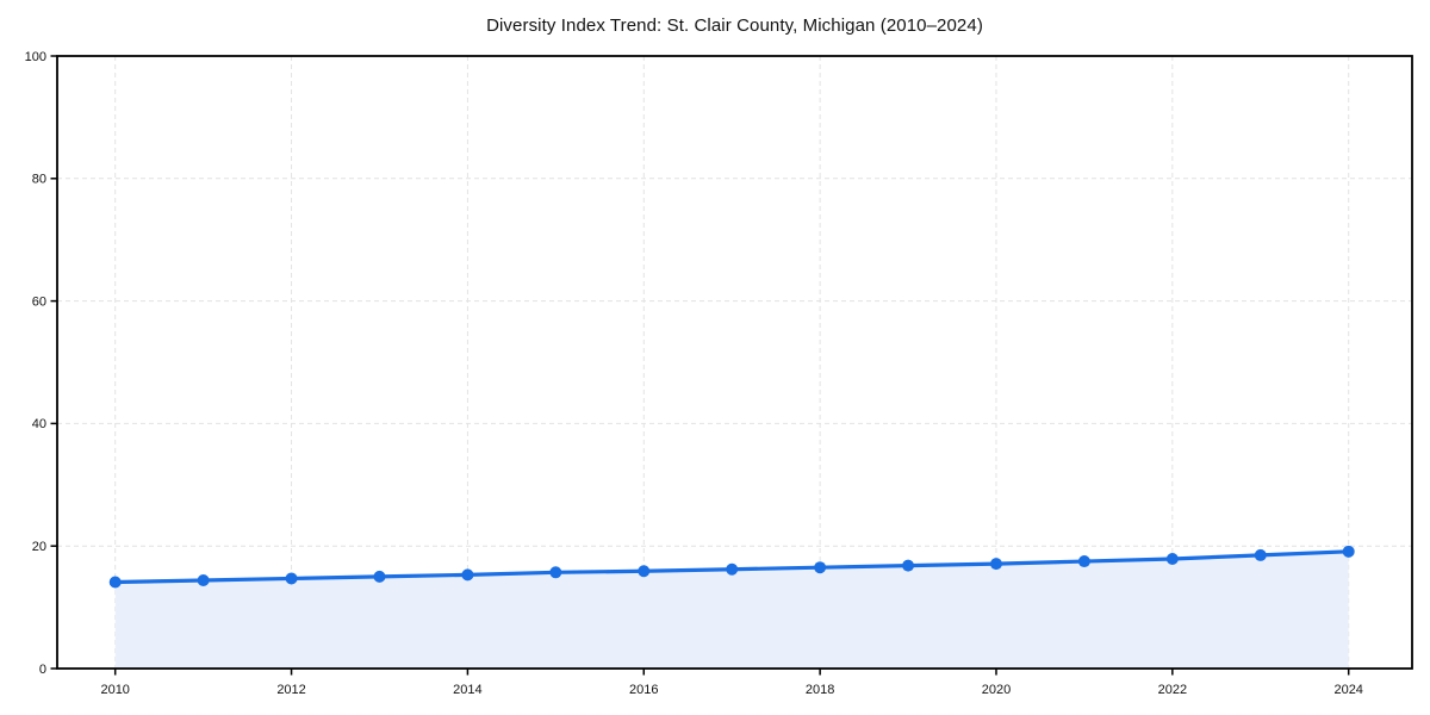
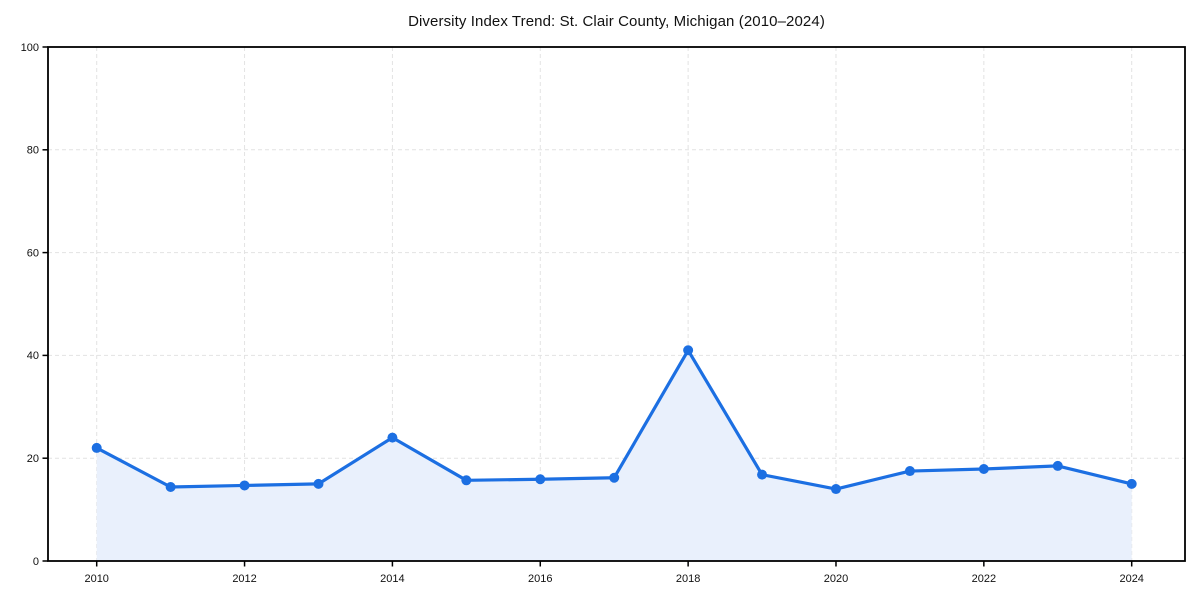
2010: 14 -> 22
2014: 15 -> 24
2018: 16 -> 41
2020: 17 -> 14
2024: 19 -> 15
